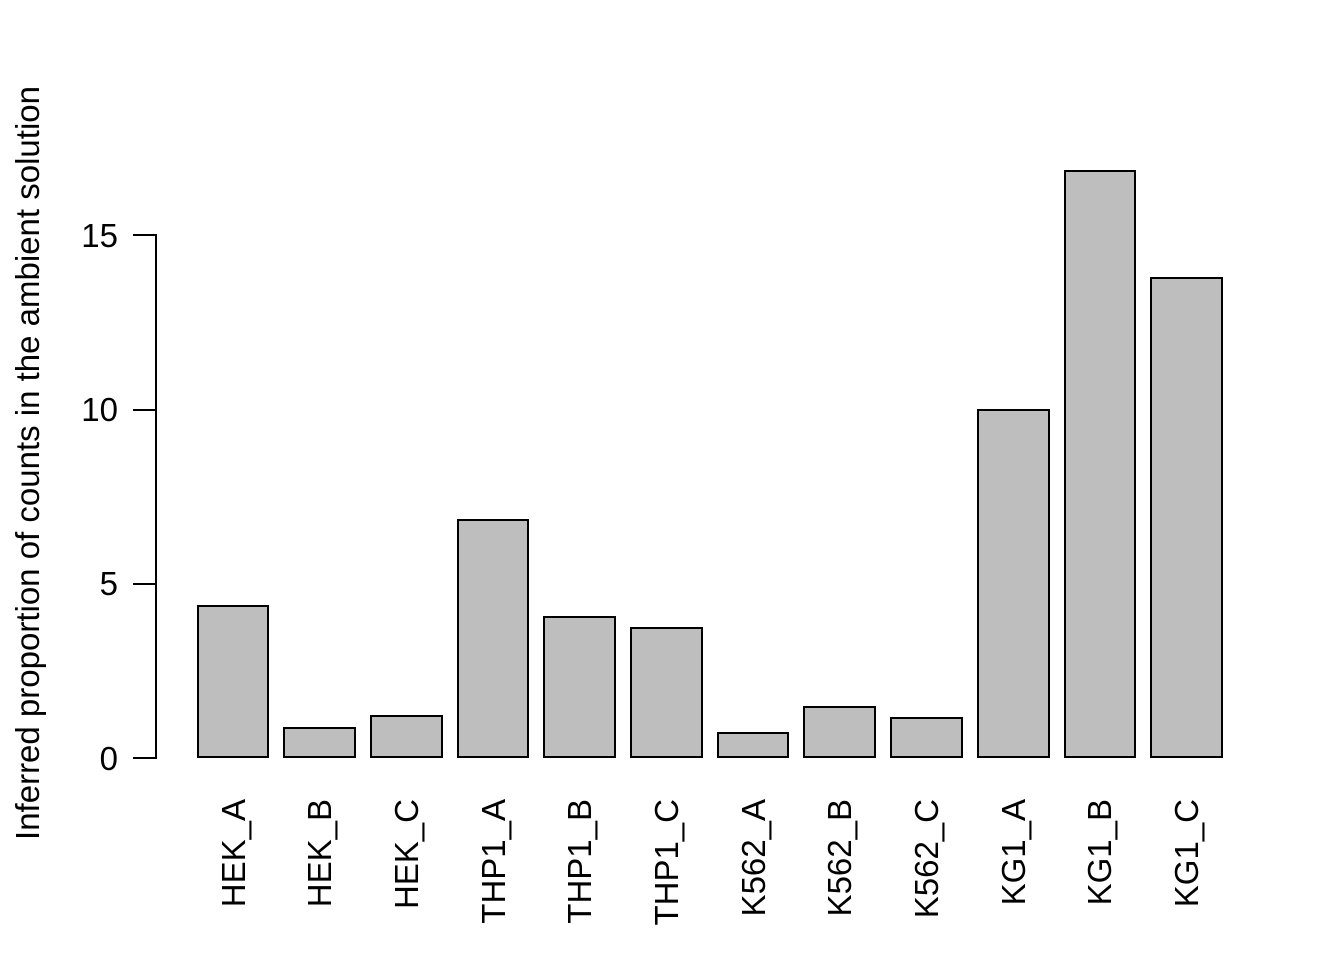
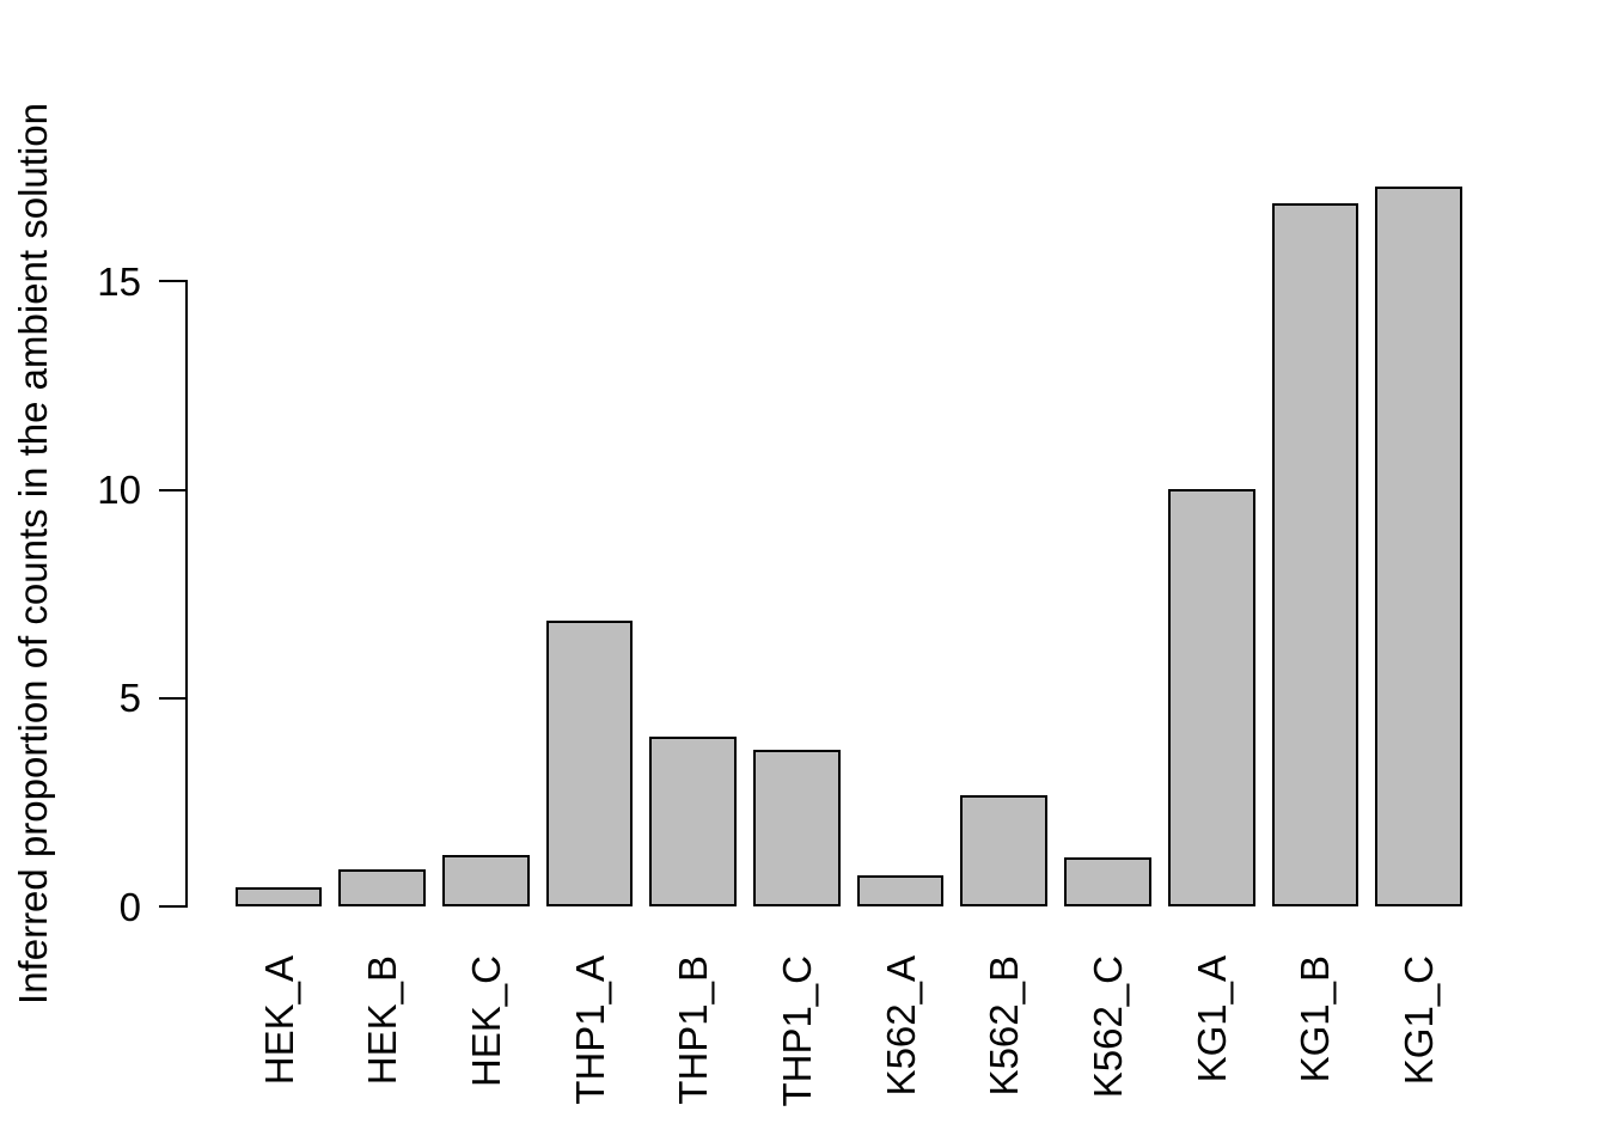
HEK_A: 4.4 -> 0.5
K562_B: 1.5 -> 2.7
KG1_C: 13.8 -> 17.3
